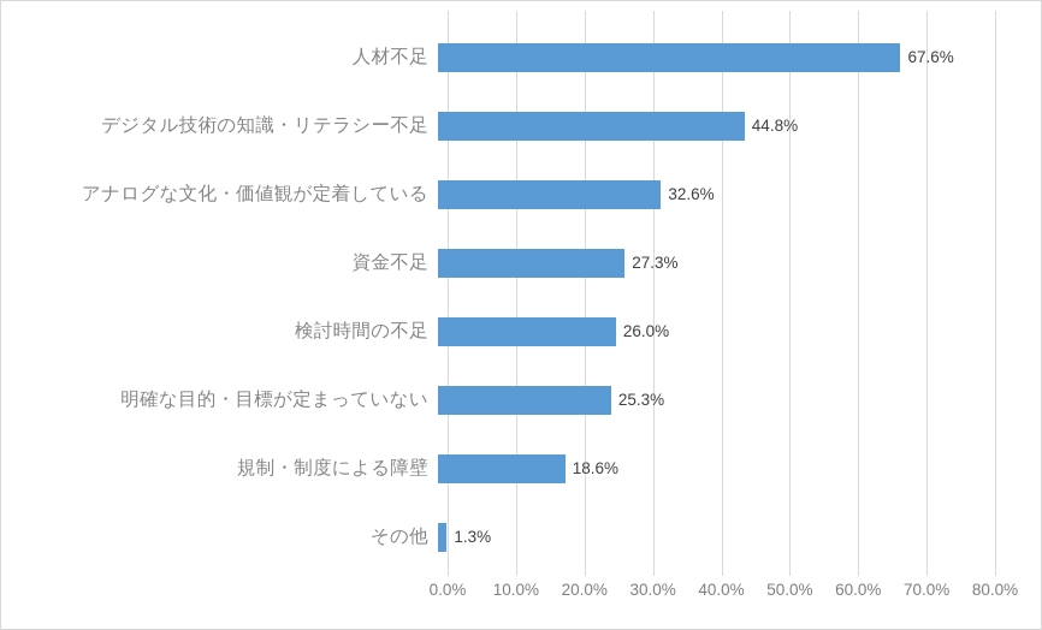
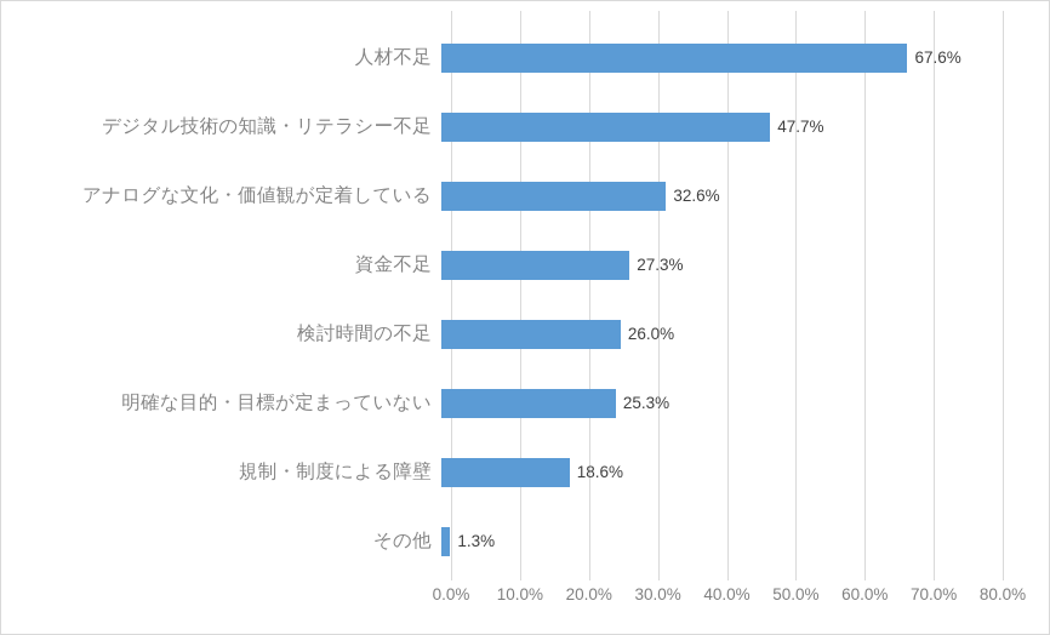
デジタル技術の知識・リテラシー不足: 44.8% -> 47.7%
